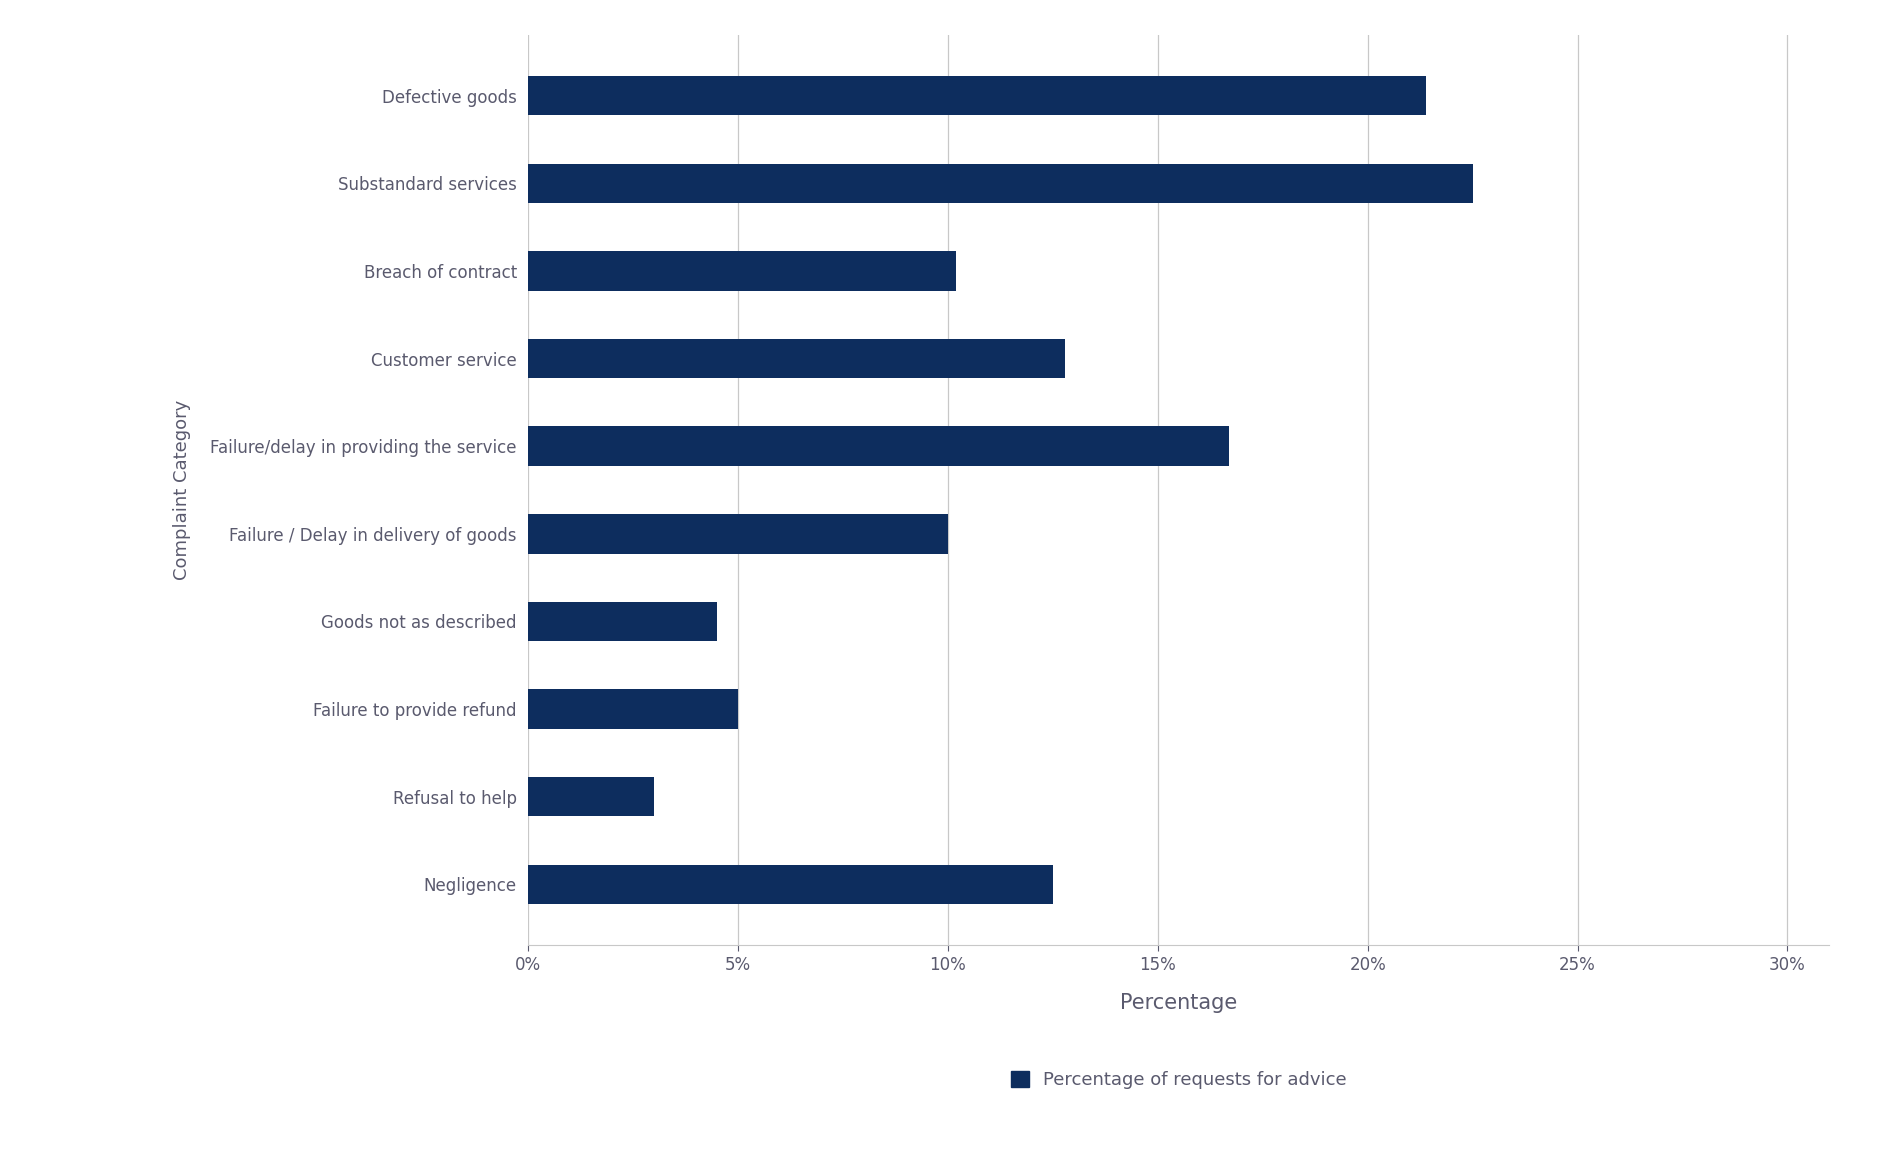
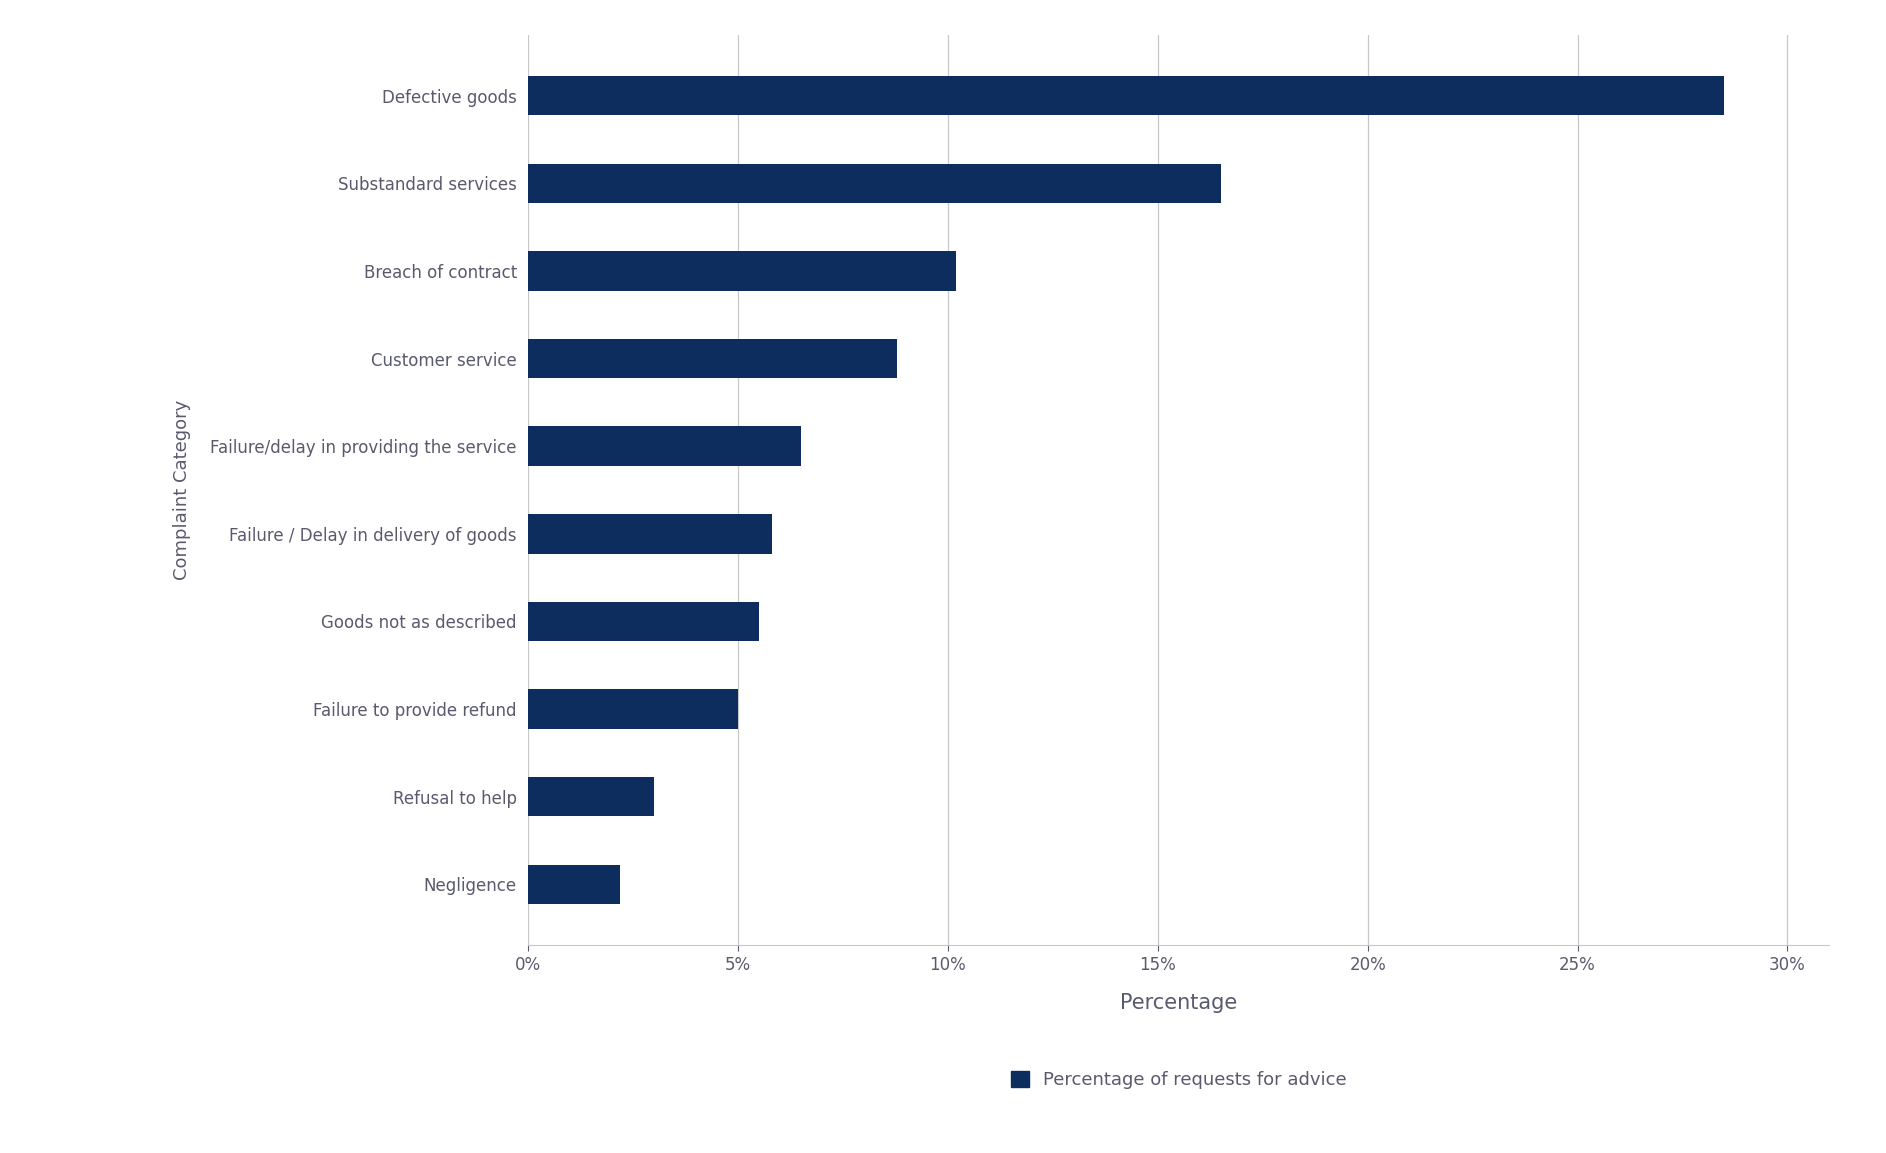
Defective goods: 21.4% -> 28.5%
Substandard services: 22.5% -> 16.5%
Customer service: 12.8% -> 8.8%
Failure/delay in providing the service: 16.7% -> 6.5%
Failure / Delay in delivery of goods: 10.0% -> 5.8%
Goods not as described: 4.5% -> 5.5%
Negligence: 12.5% -> 2.2%
